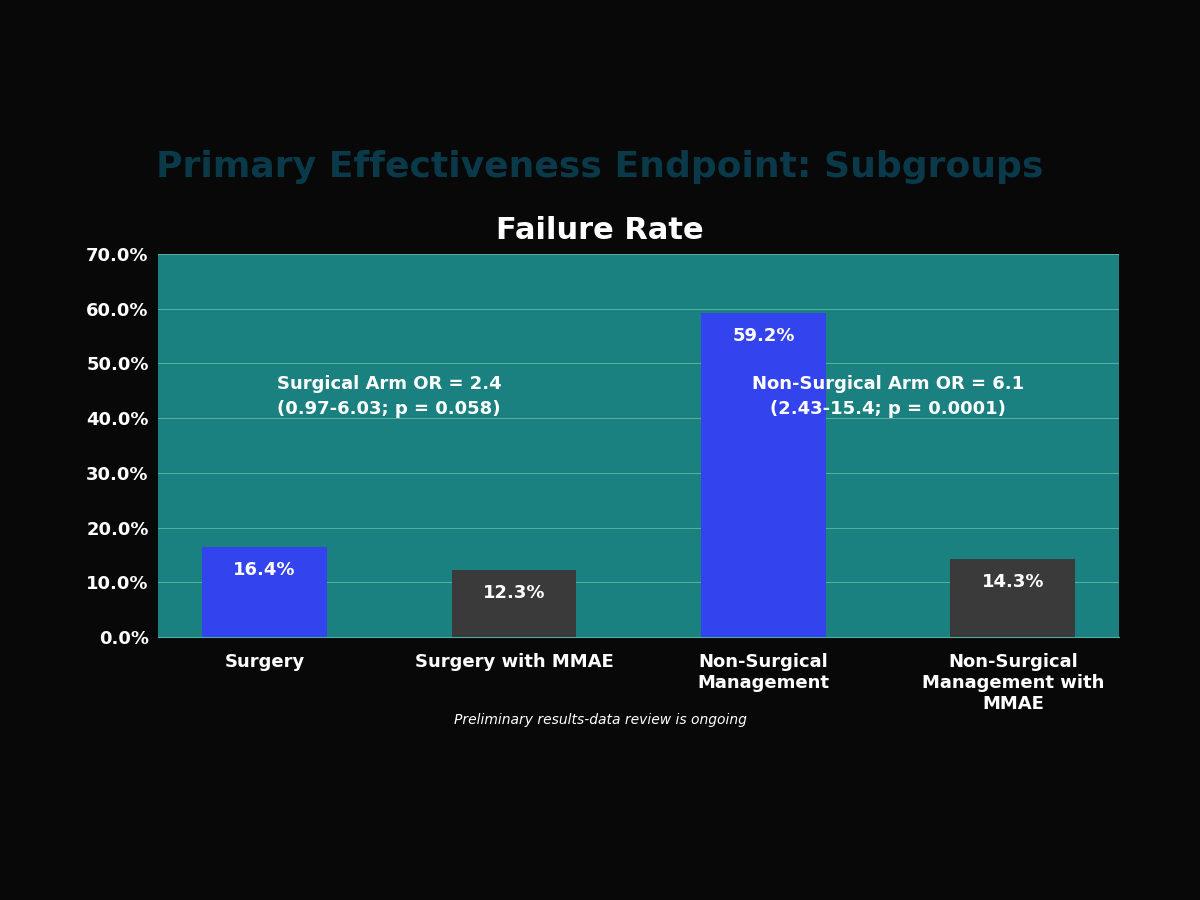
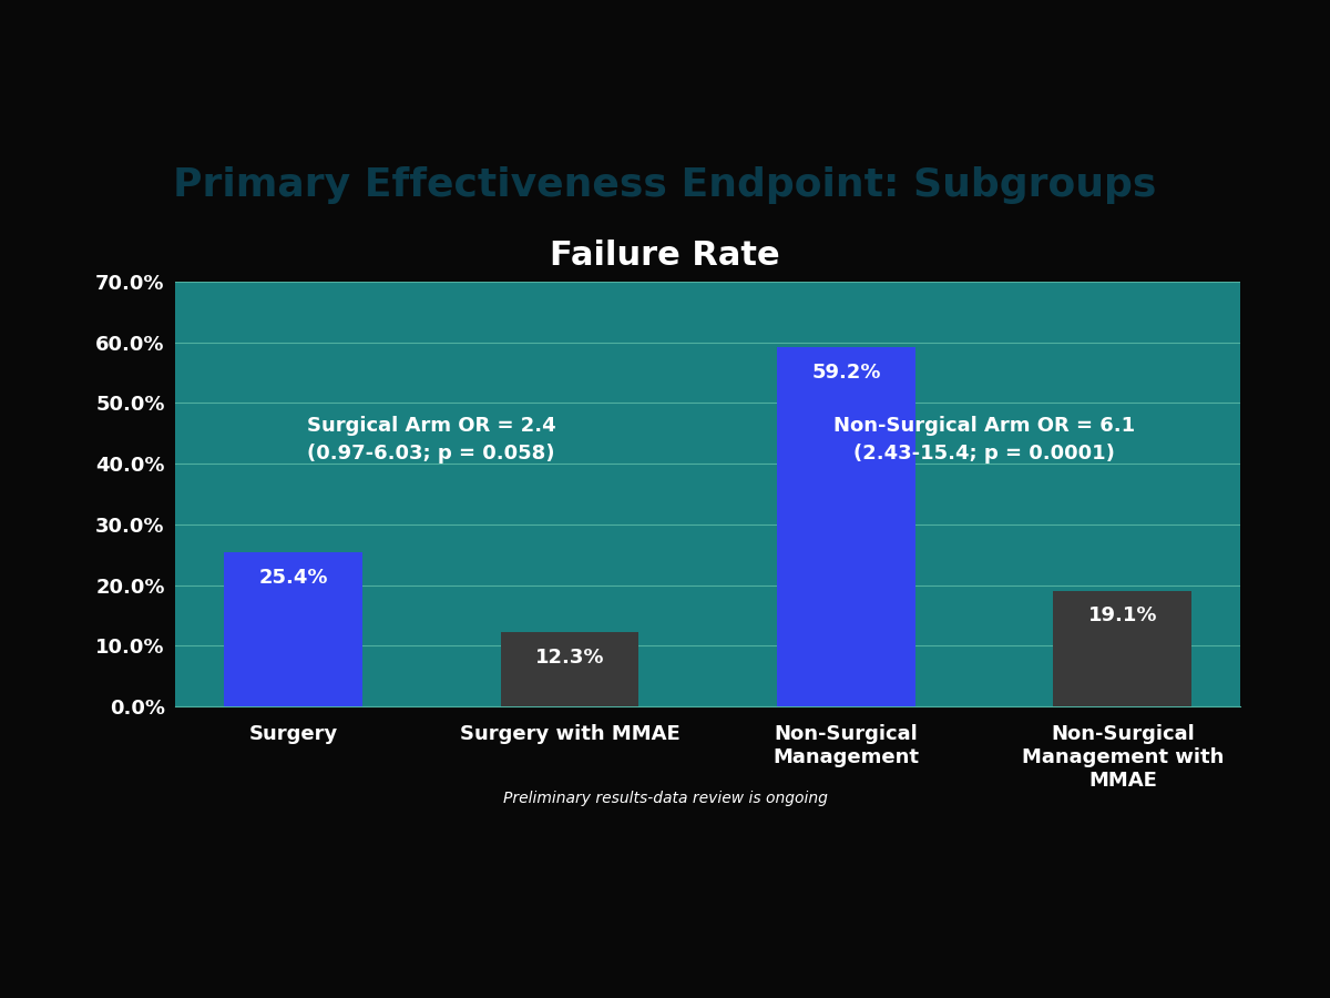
Surgery: 16.4% -> 25.4%
Non-Surgical Management with MMAE: 14.3% -> 19.1%
